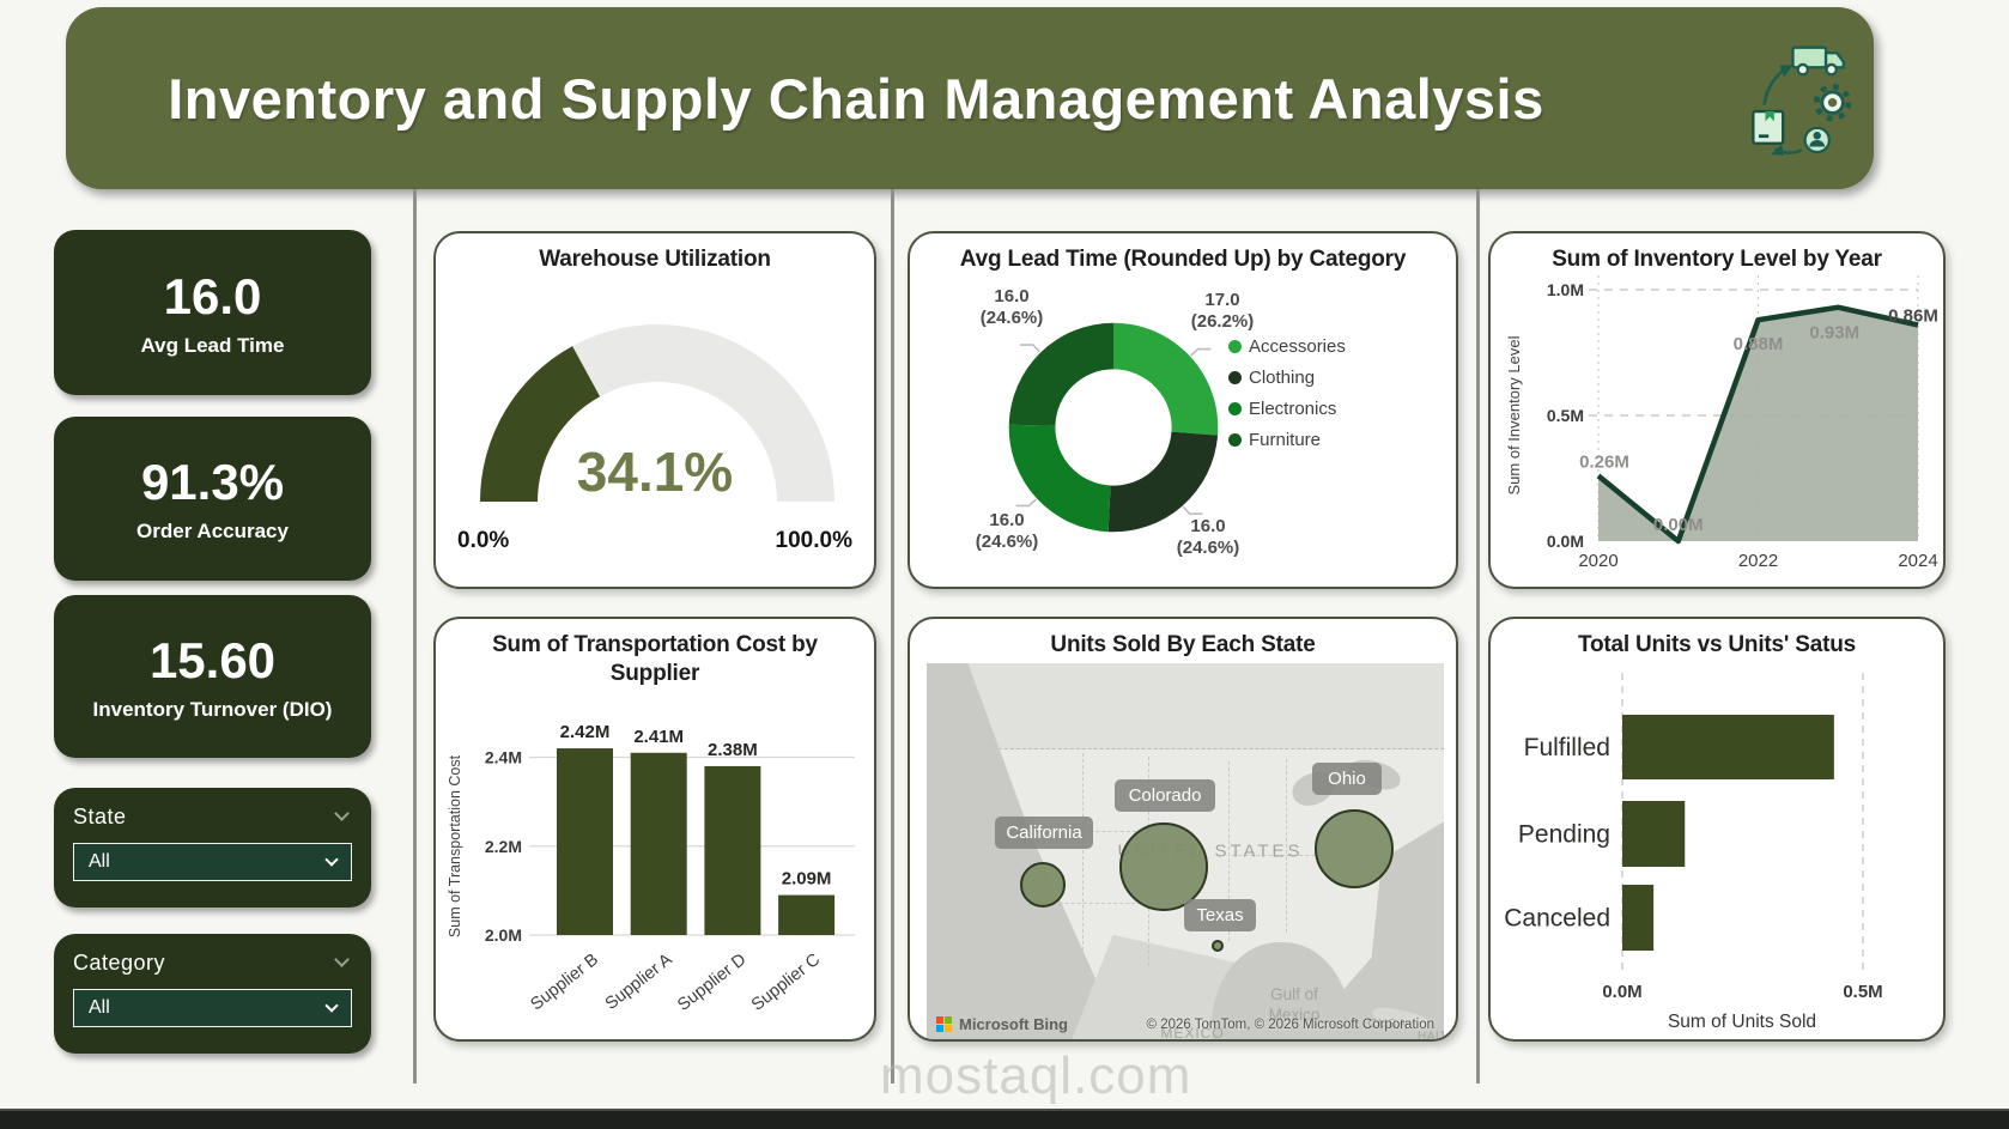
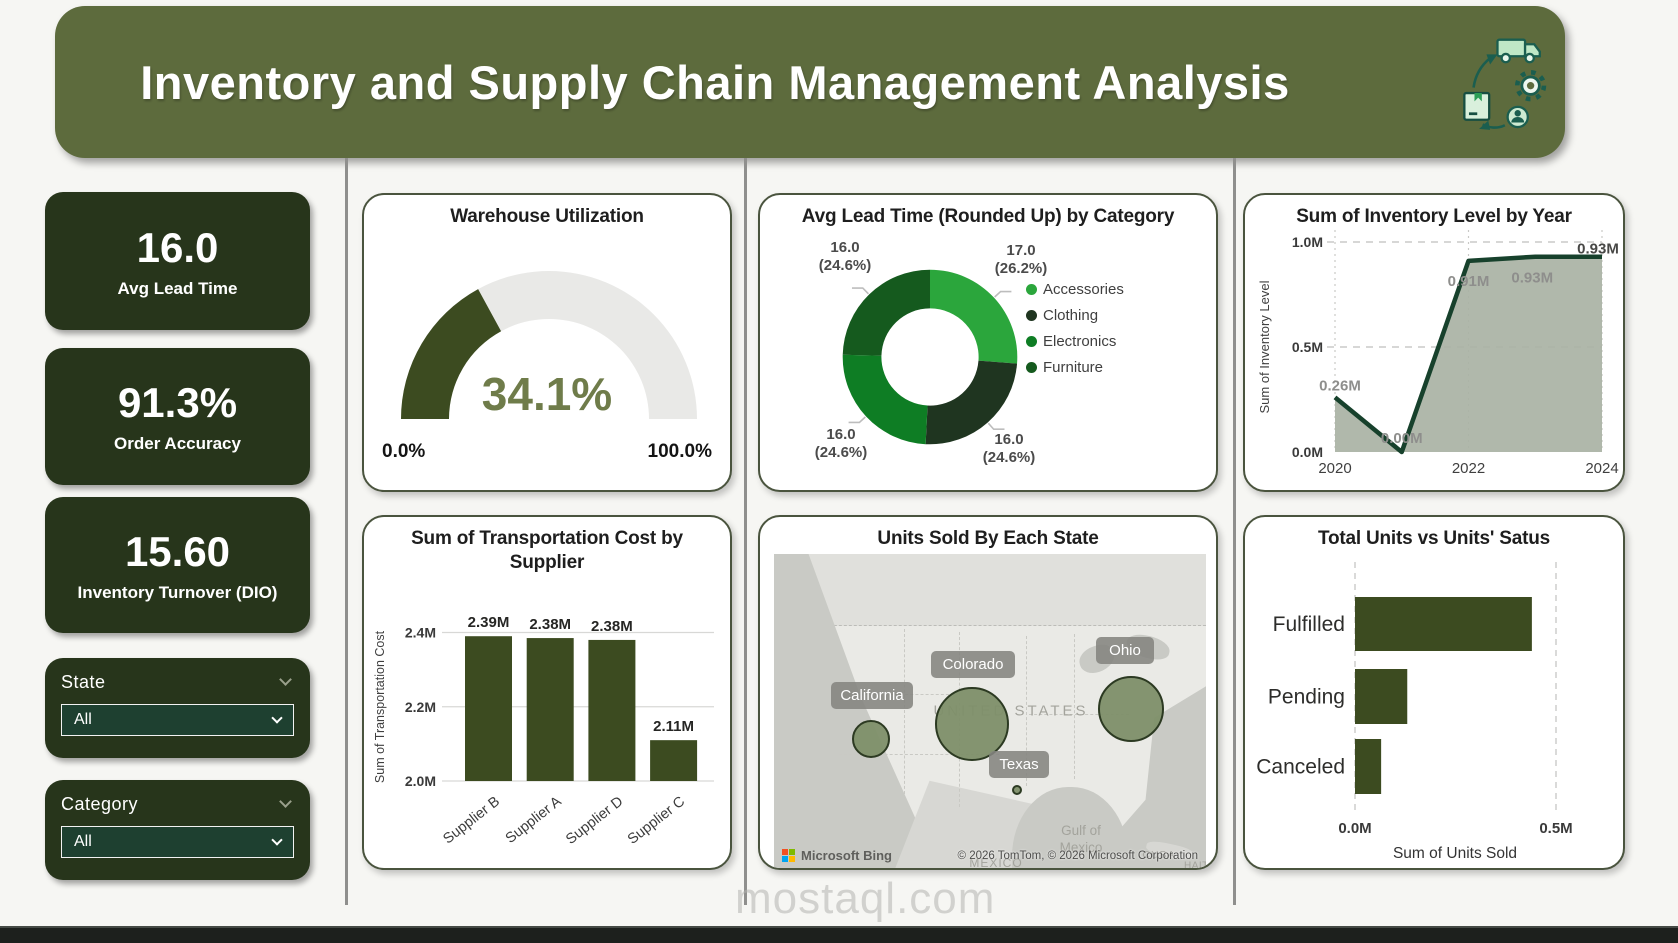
Sum of Inventory Level by Year/2022: 0.88M -> 0.91M
Sum of Inventory Level by Year/2024: 0.86M -> 0.93M
Sum of Transportation Cost by Supplier/Supplier B: 2.42M -> 2.39M
Sum of Transportation Cost by Supplier/Supplier A: 2.41M -> 2.38M
Sum of Transportation Cost by Supplier/Supplier C: 2.09M -> 2.11M
